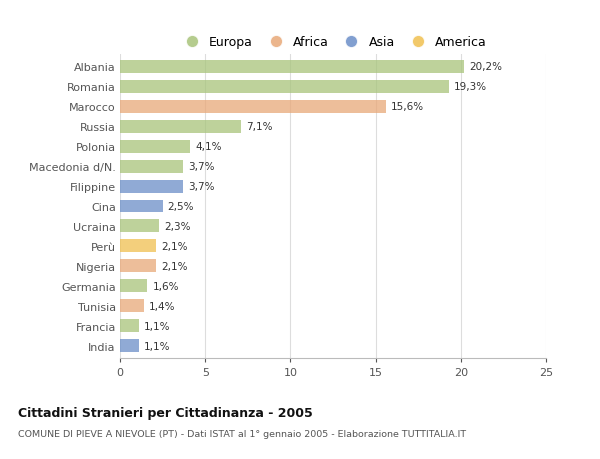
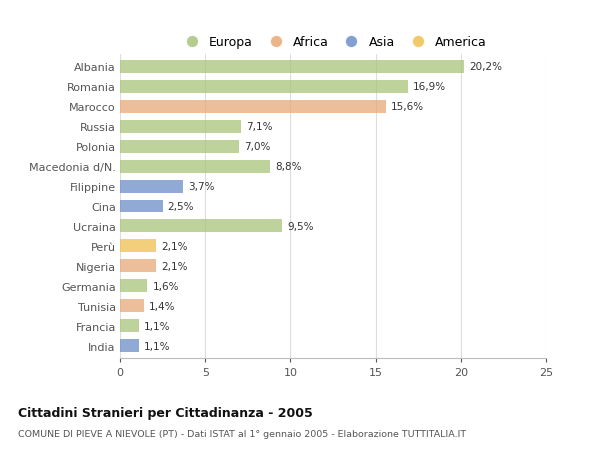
Romania: 19,3% -> 16,9%
Polonia: 4,1% -> 7,0%
Macedonia d/N.: 3,7% -> 8,8%
Ucraina: 2,3% -> 9,5%
